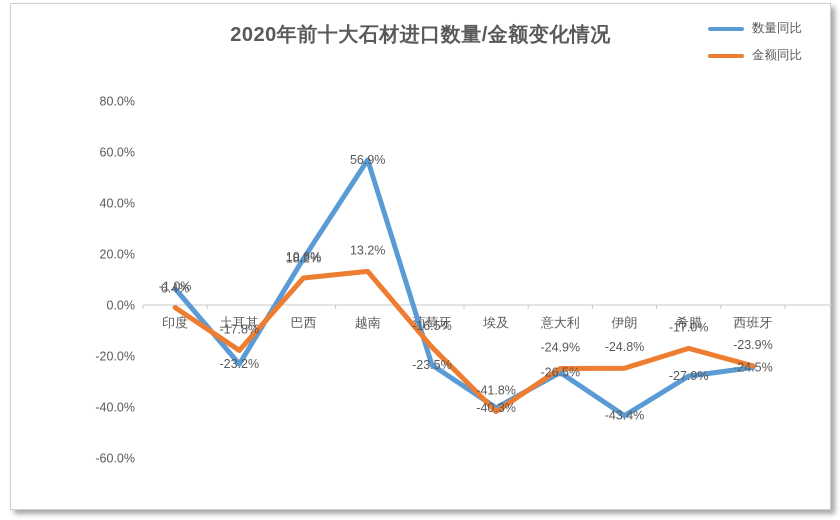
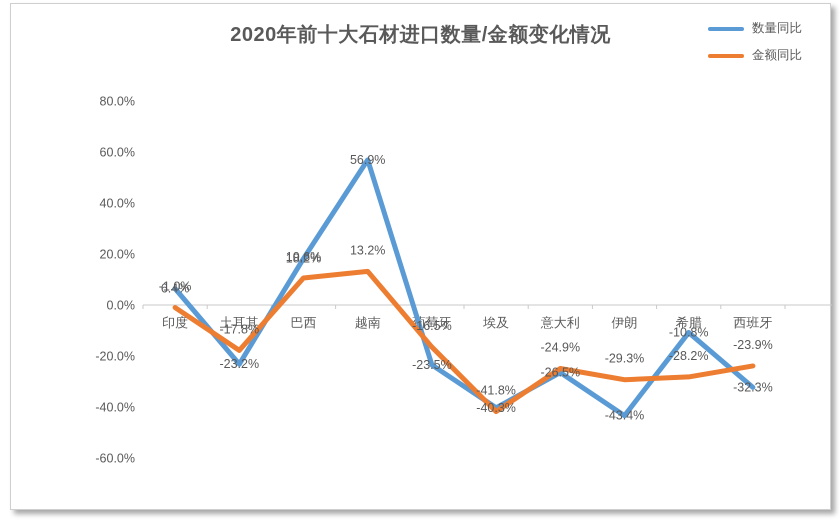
金额同比/伊朗: -24.8% -> -29.3%
数量同比/希腊: -27.9% -> -10.8%
金额同比/希腊: -17.0% -> -28.2%
数量同比/西班牙: -24.5% -> -32.3%
